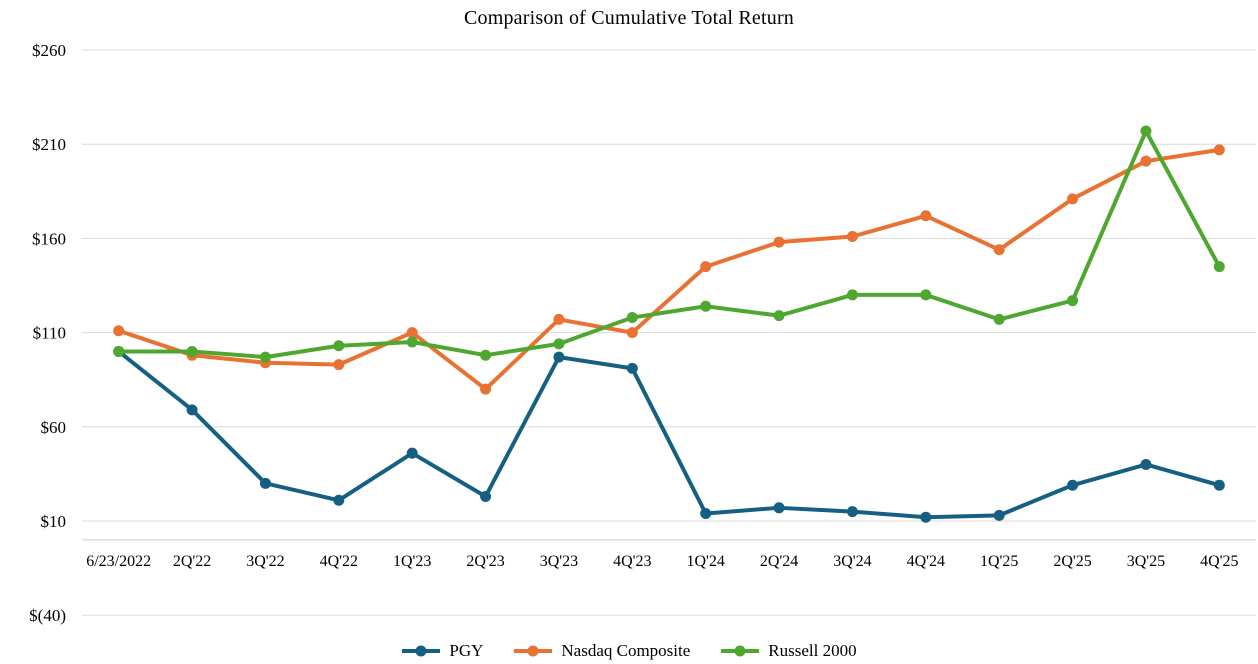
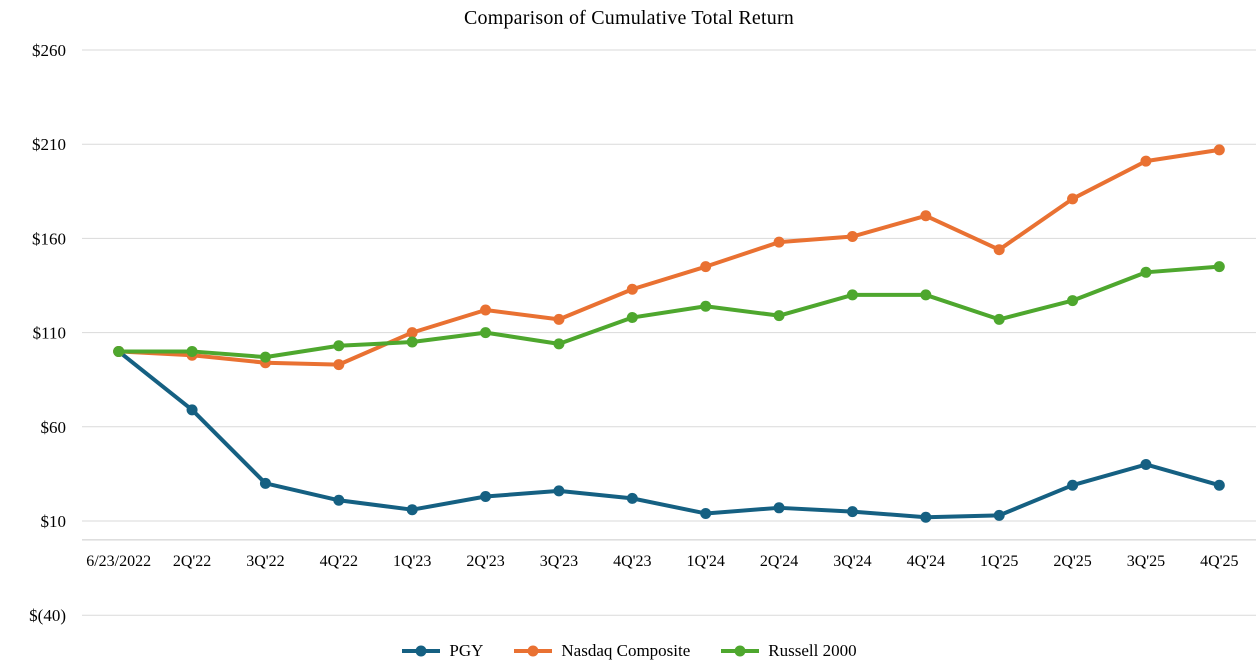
Nasdaq Composite/6/23/2022: $111 -> $100
PGY/1Q'23: $46 -> $16
Nasdaq Composite/2Q'23: $80 -> $122
Russell 2000/2Q'23: $98 -> $110
PGY/3Q'23: $97 -> $26
PGY/4Q'23: $91 -> $22
Nasdaq Composite/4Q'23: $110 -> $133
Russell 2000/3Q'25: $217 -> $142
